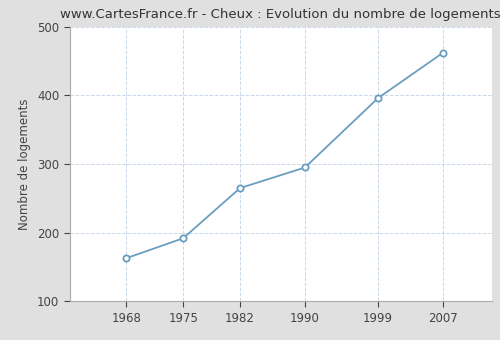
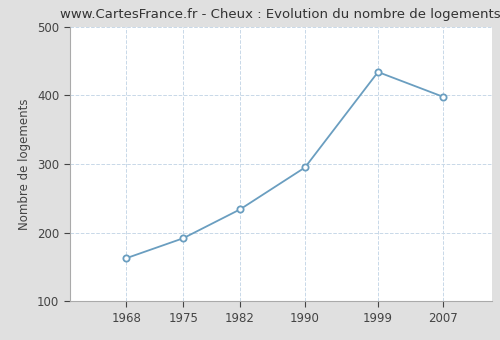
1982: 265 -> 234
1999: 396 -> 434
2007: 462 -> 398
